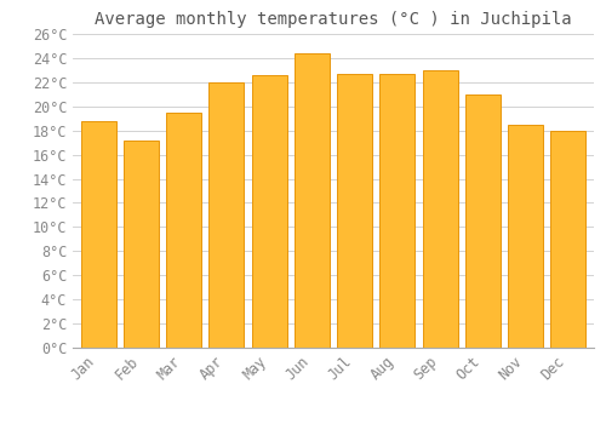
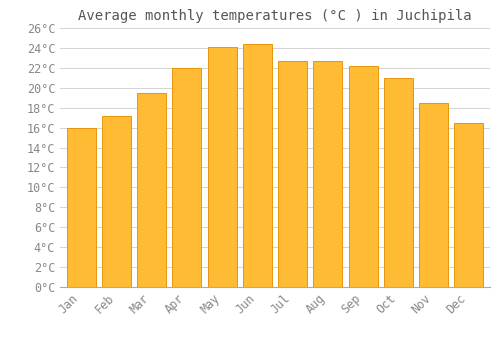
Jan: 18.8°C -> 16.0°C
May: 22.6°C -> 24.1°C
Sep: 23.0°C -> 22.2°C
Dec: 18.0°C -> 16.5°C
